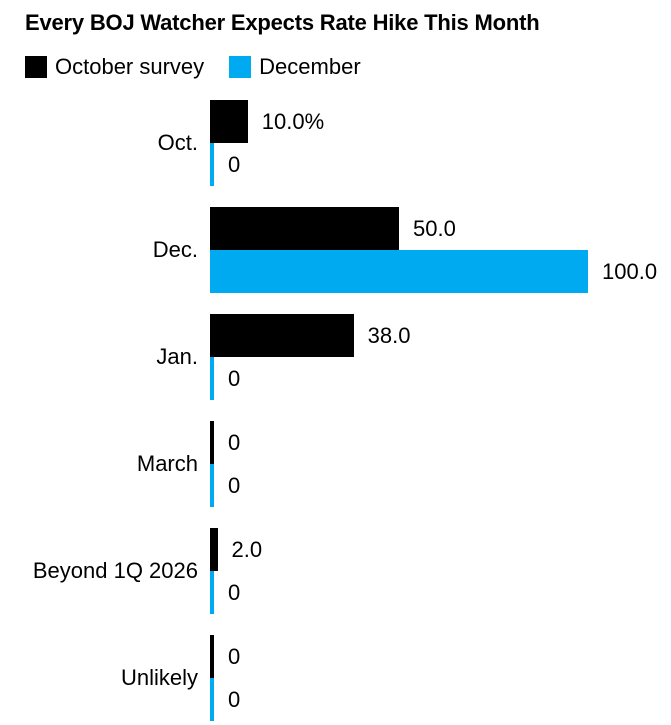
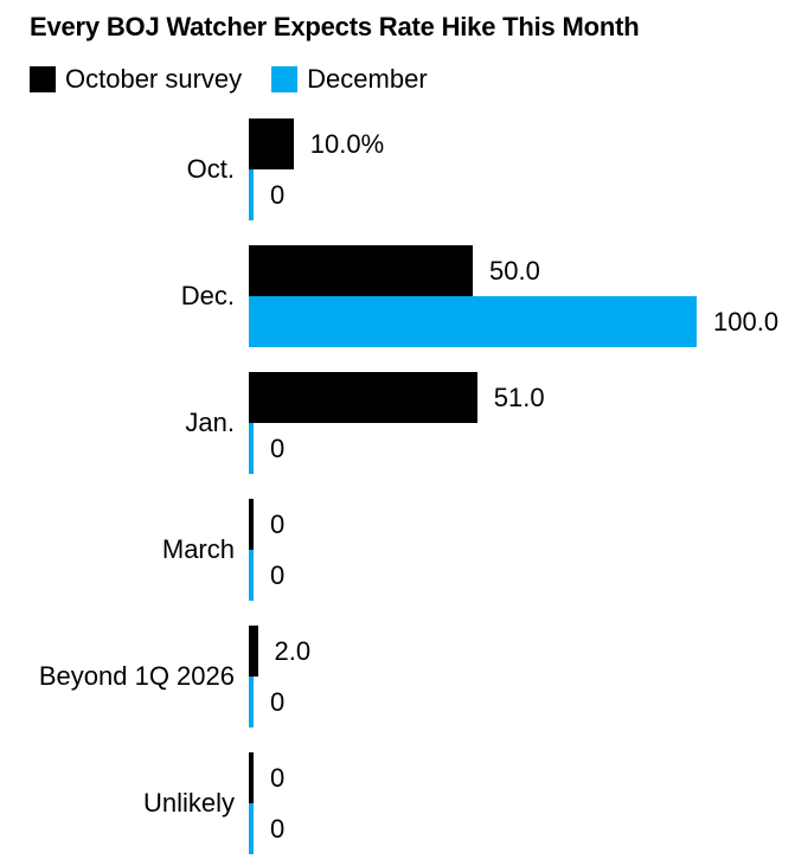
October survey/Jan.: 38.0 -> 51.0
